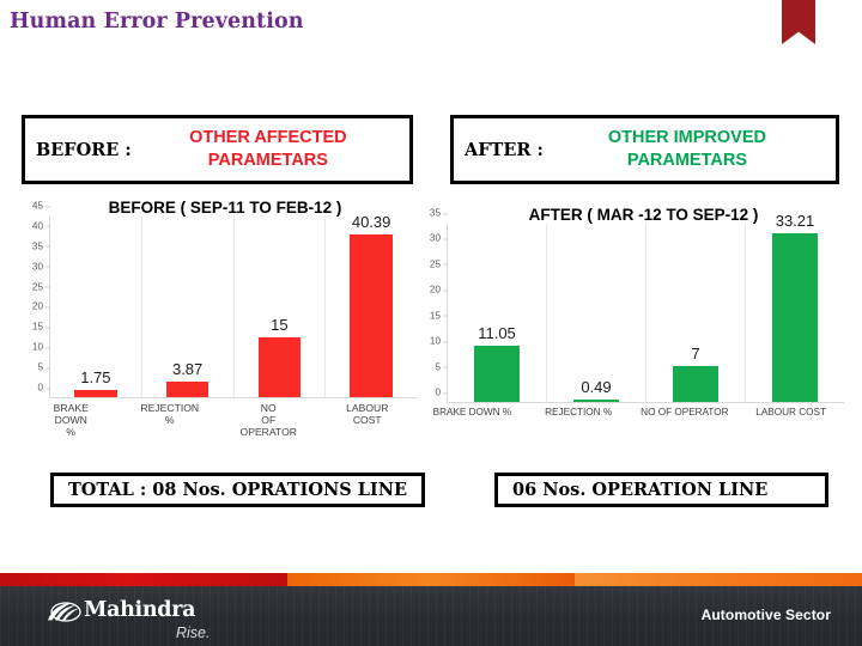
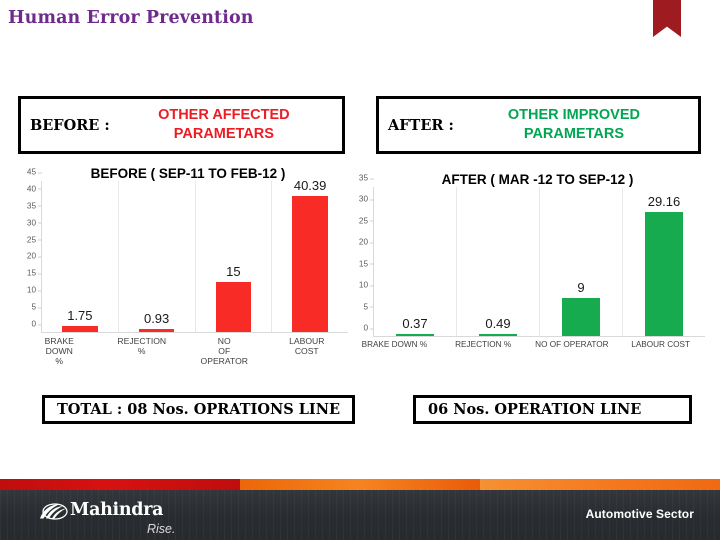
BEFORE ( SEP-11 TO FEB-12 )/REJECTION %: 3.87 -> 0.93
AFTER ( MAR -12 TO SEP-12 )/BRAKE DOWN %: 11.05 -> 0.37
AFTER ( MAR -12 TO SEP-12 )/NO OF OPERATOR: 7 -> 9
AFTER ( MAR -12 TO SEP-12 )/LABOUR COST: 33.21 -> 29.16
